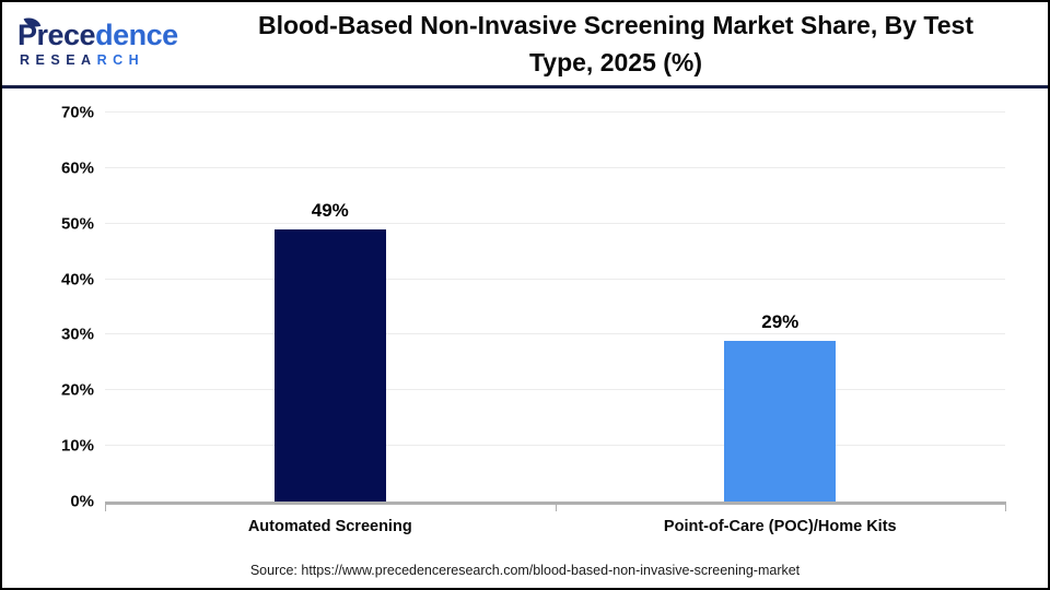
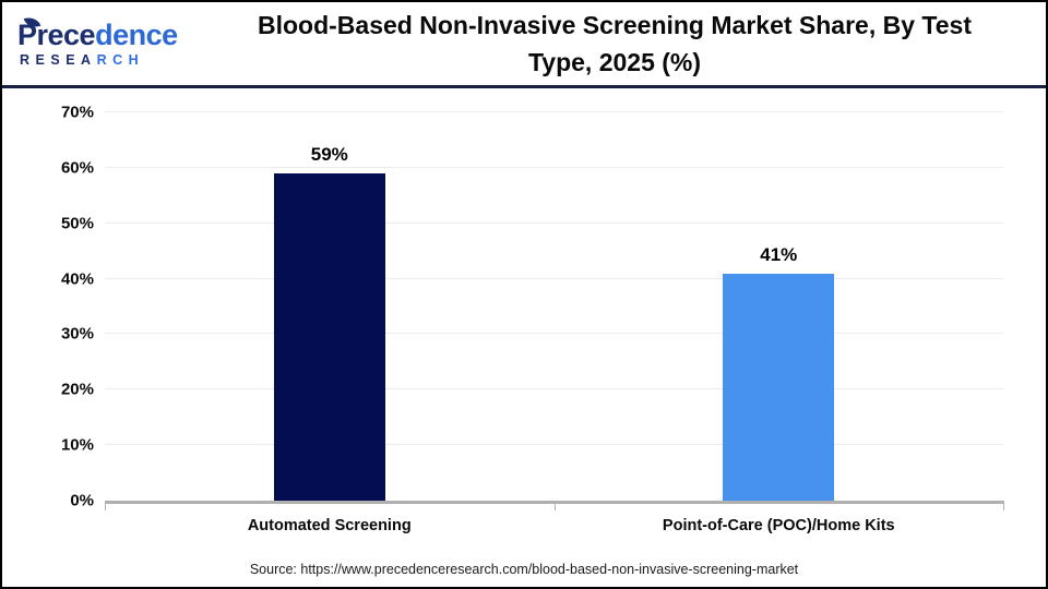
Automated Screening: 49% -> 59%
Point-of-Care (POC)/Home Kits: 29% -> 41%
